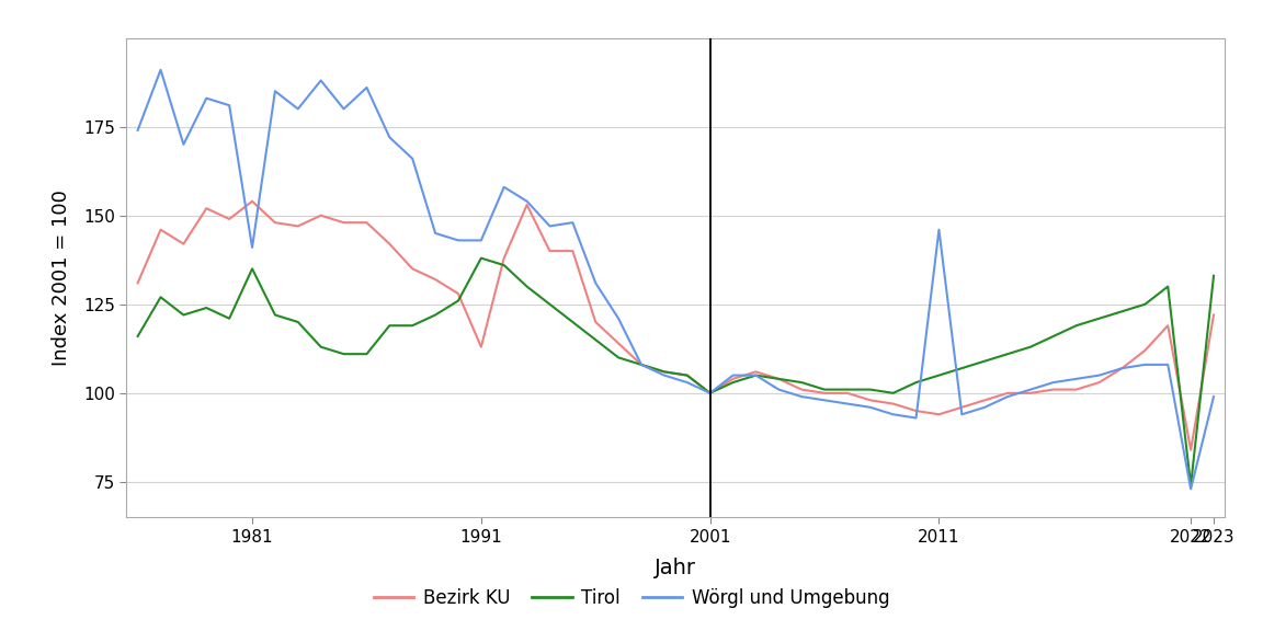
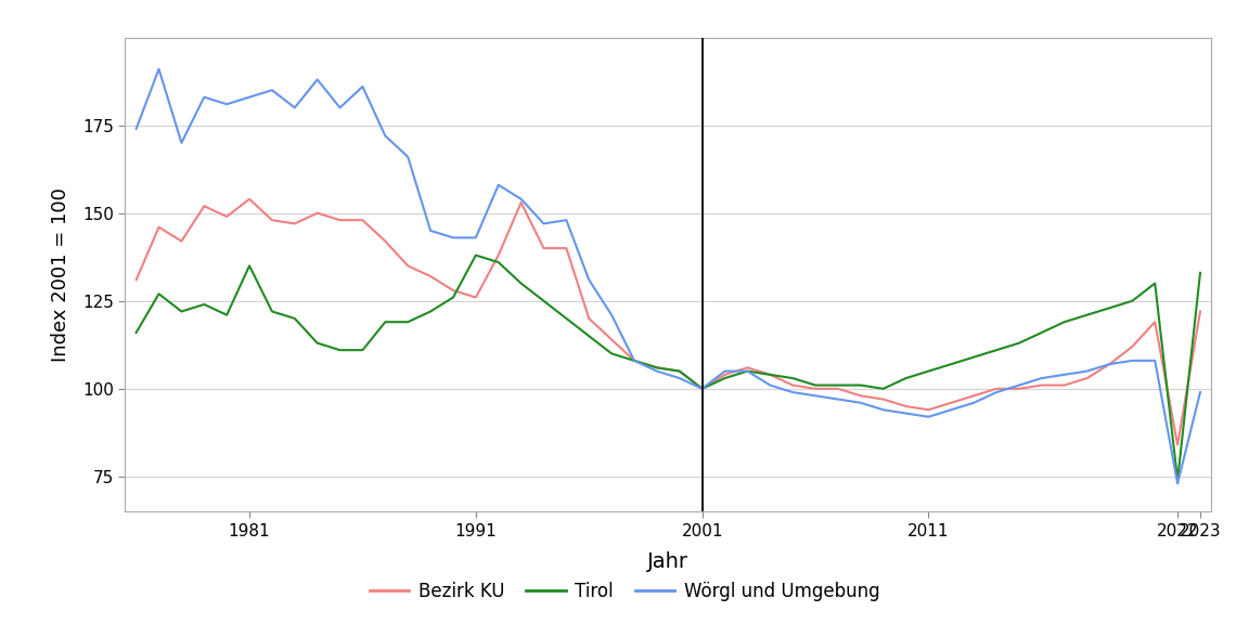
Wörgl und Umgebung/1981: 141 -> 183
Bezirk KU/1991: 113 -> 126
Wörgl und Umgebung/2011: 146 -> 92
